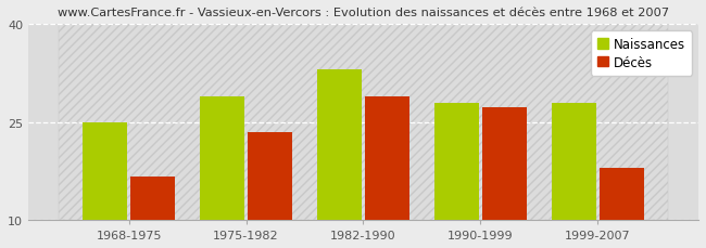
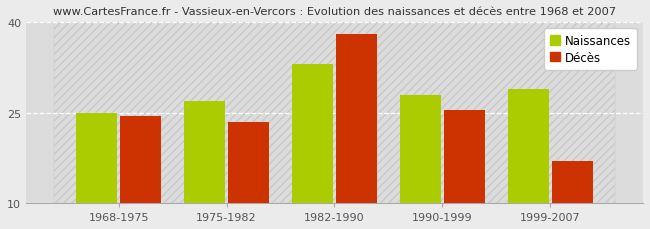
Décès/1968-1975: 16.6 -> 24.5
Naissances/1975-1982: 29 -> 27
Décès/1982-1990: 29.0 -> 38.0
Décès/1990-1999: 27.2 -> 25.5
Naissances/1999-2007: 28 -> 29
Décès/1999-2007: 18.0 -> 17.0
